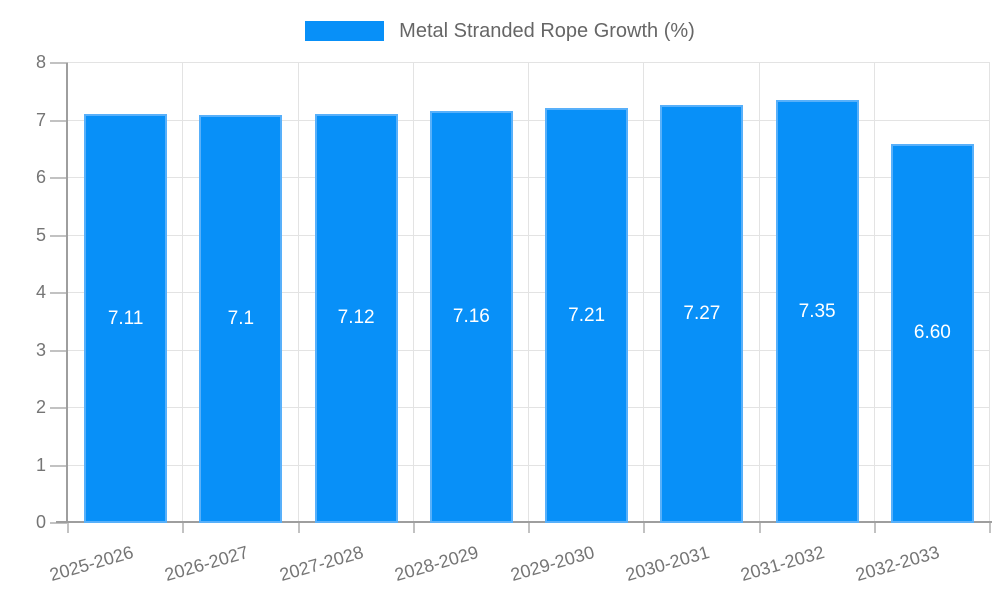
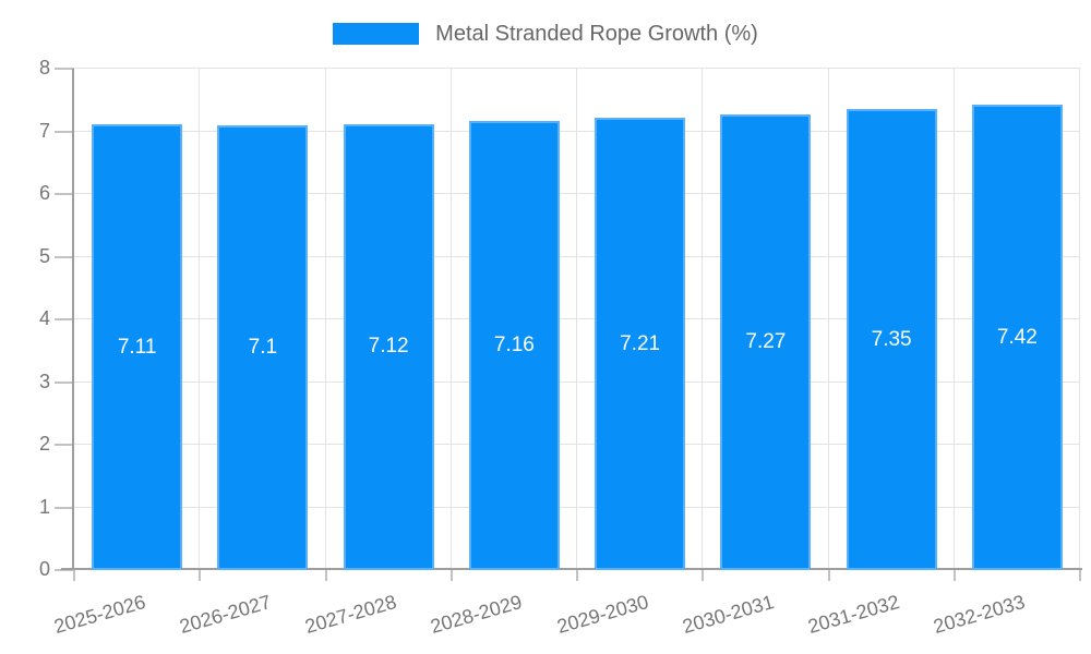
2032-2033: 6.60 -> 7.42
